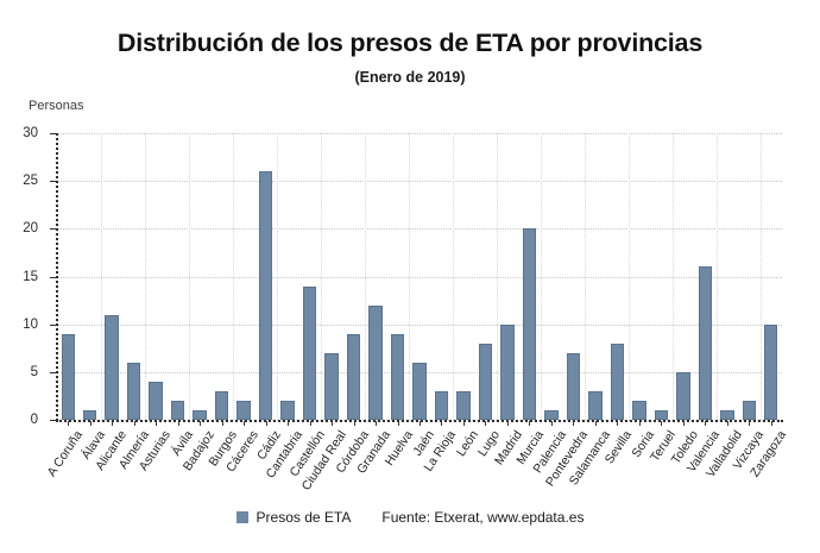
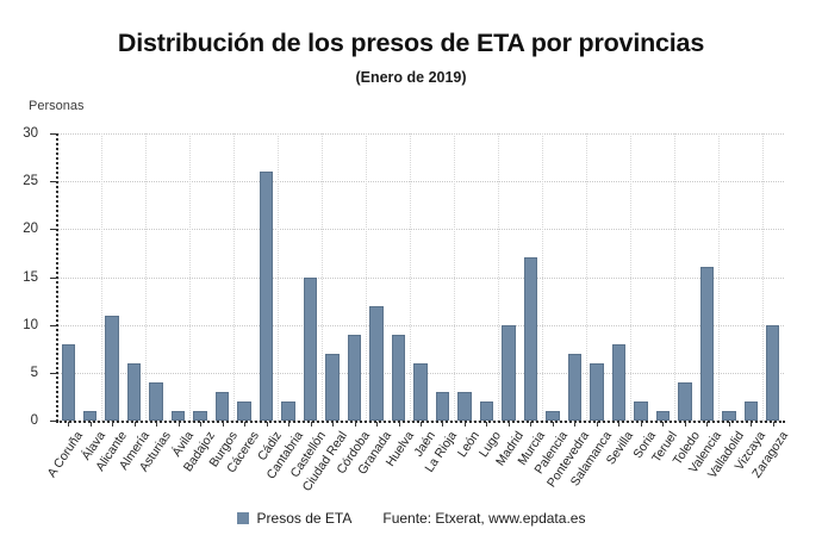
A Coruña: 9 -> 8
Ávila: 2 -> 1
Castellón: 14 -> 15
Lugo: 8 -> 2
Murcia: 20 -> 17
Salamanca: 3 -> 6
Toledo: 5 -> 4
